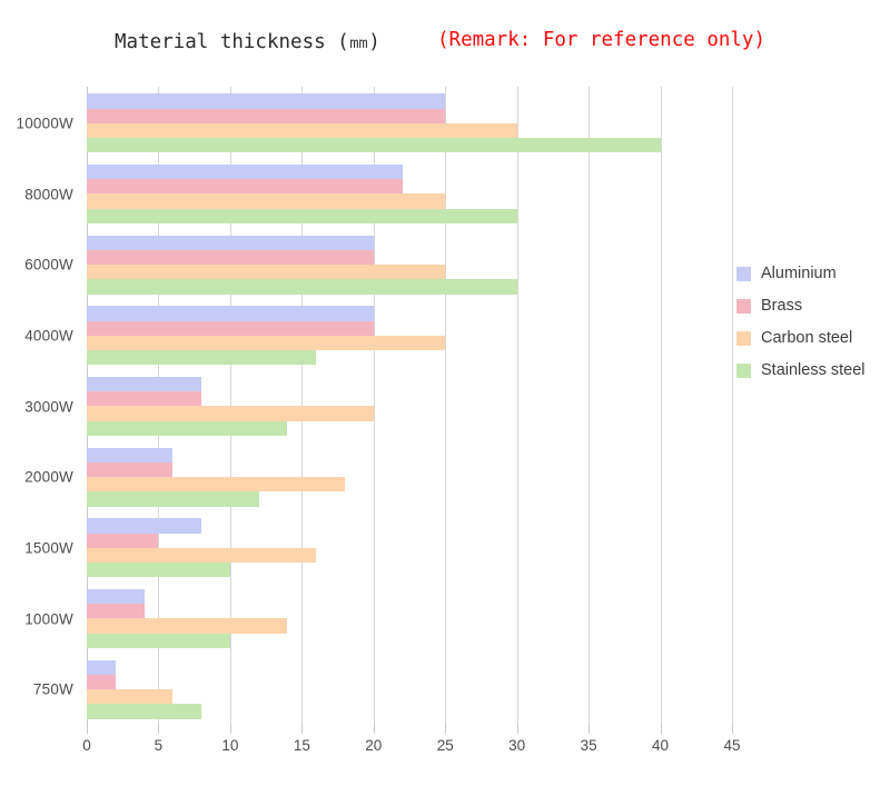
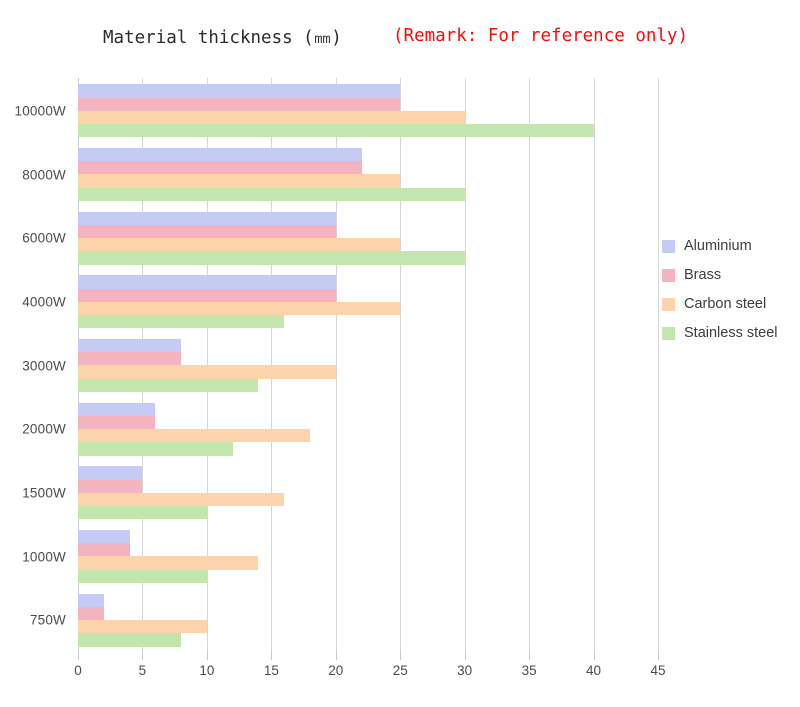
Aluminium/1500W: 8 -> 5
Carbon steel/750W: 6 -> 10
